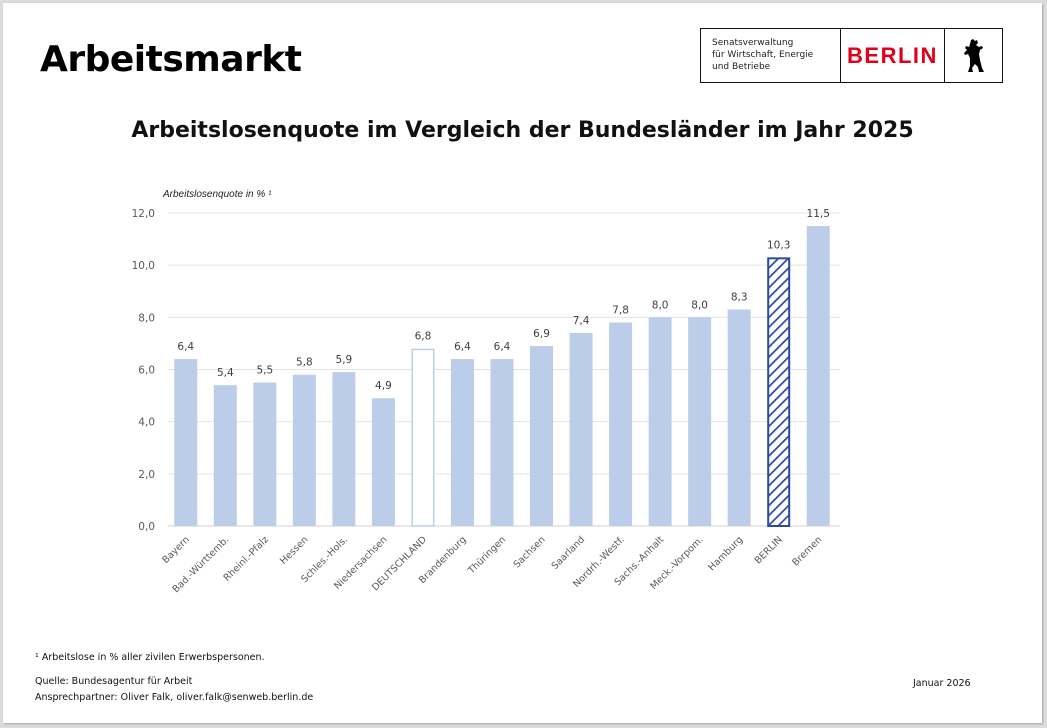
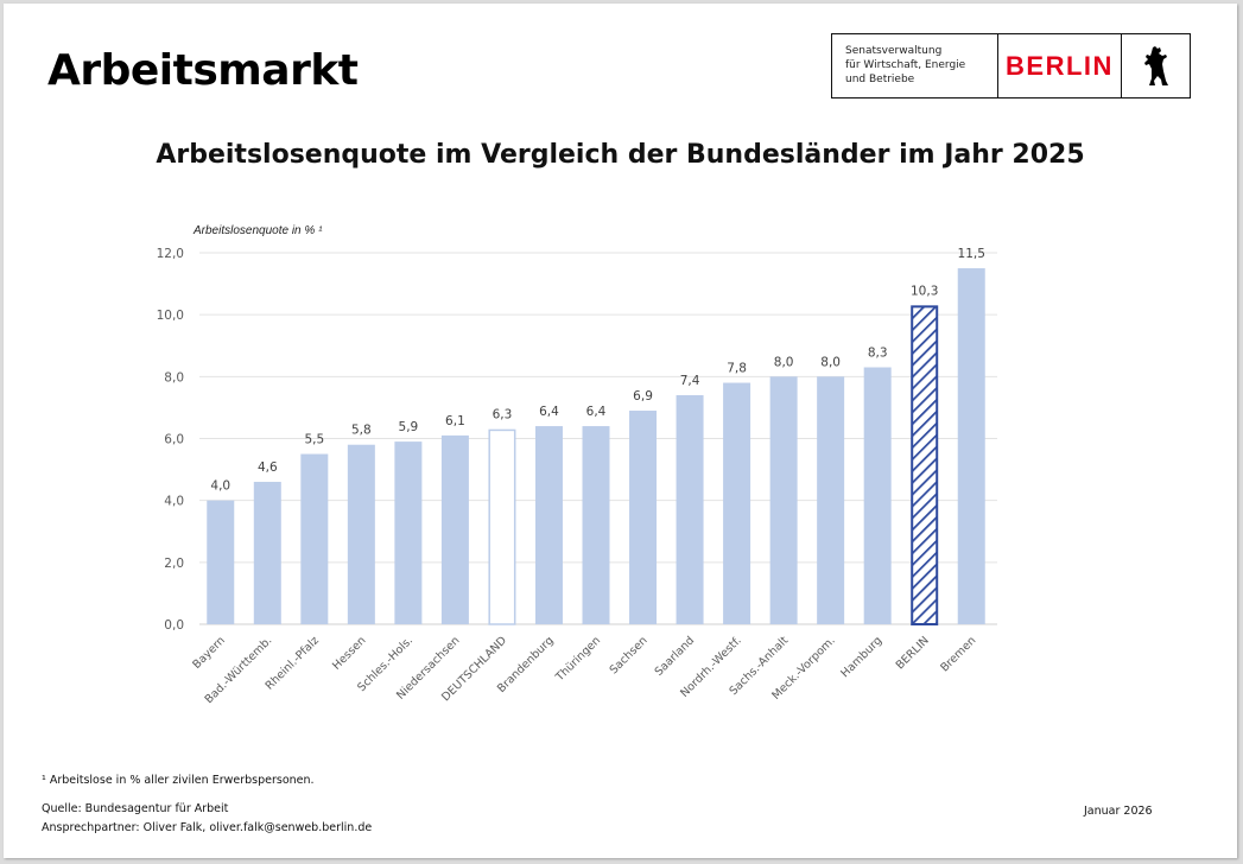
Bayern: 6,4 -> 4,0
Bad.-Württemb.: 5,4 -> 4,6
Niedersachsen: 4,9 -> 6,1
DEUTSCHLAND: 6,8 -> 6,3
